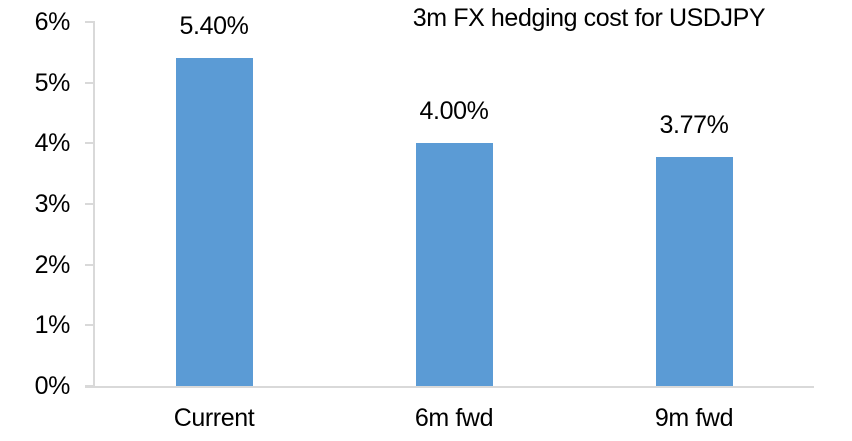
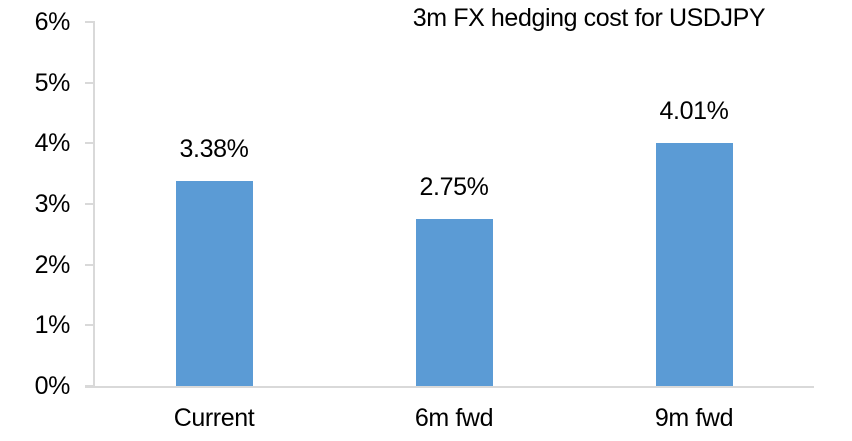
Current: 5.40% -> 3.38%
6m fwd: 4.00% -> 2.75%
9m fwd: 3.77% -> 4.01%
